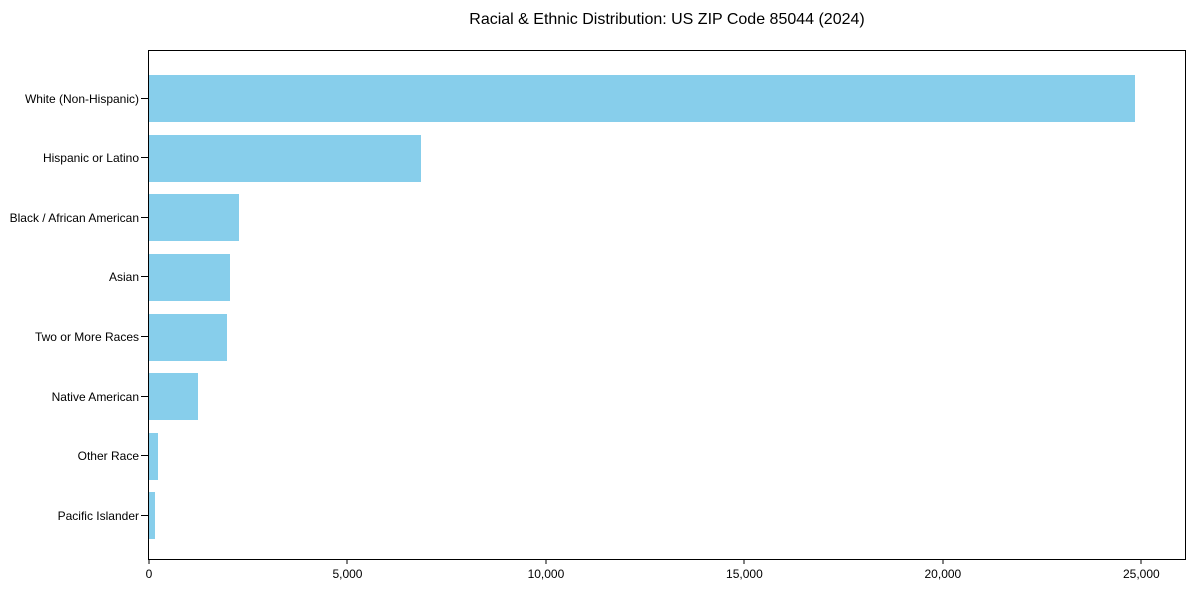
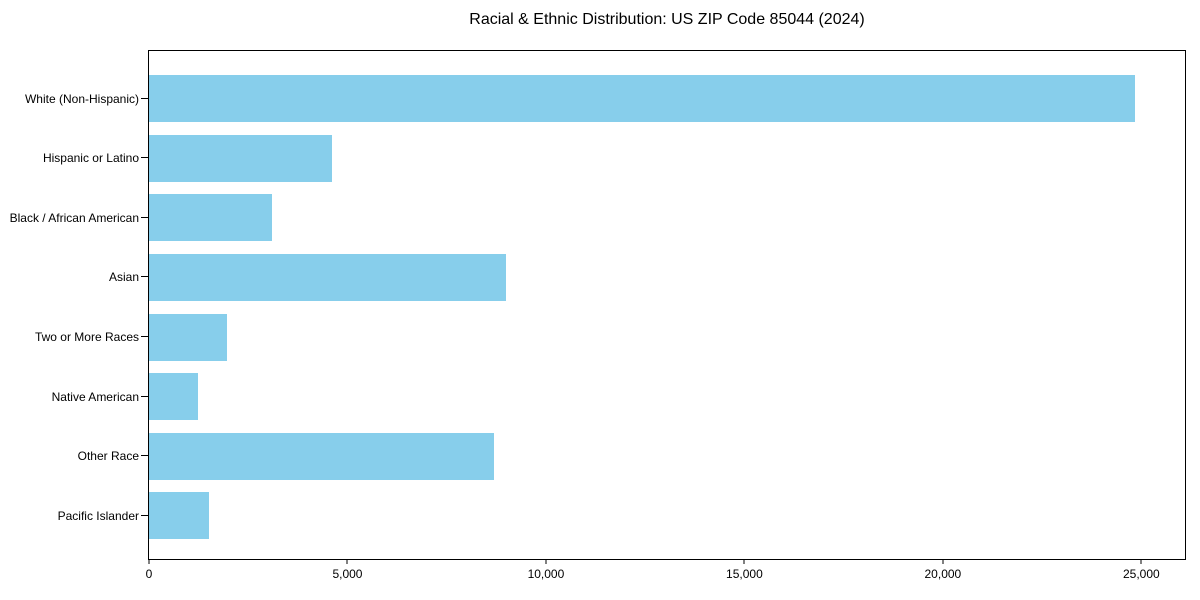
Hispanic or Latino: 6800 -> 4600
Black / African American: 2300 -> 3100
Asian: 2000 -> 9000
Other Race: 200 -> 8700
Pacific Islander: 200 -> 1500
